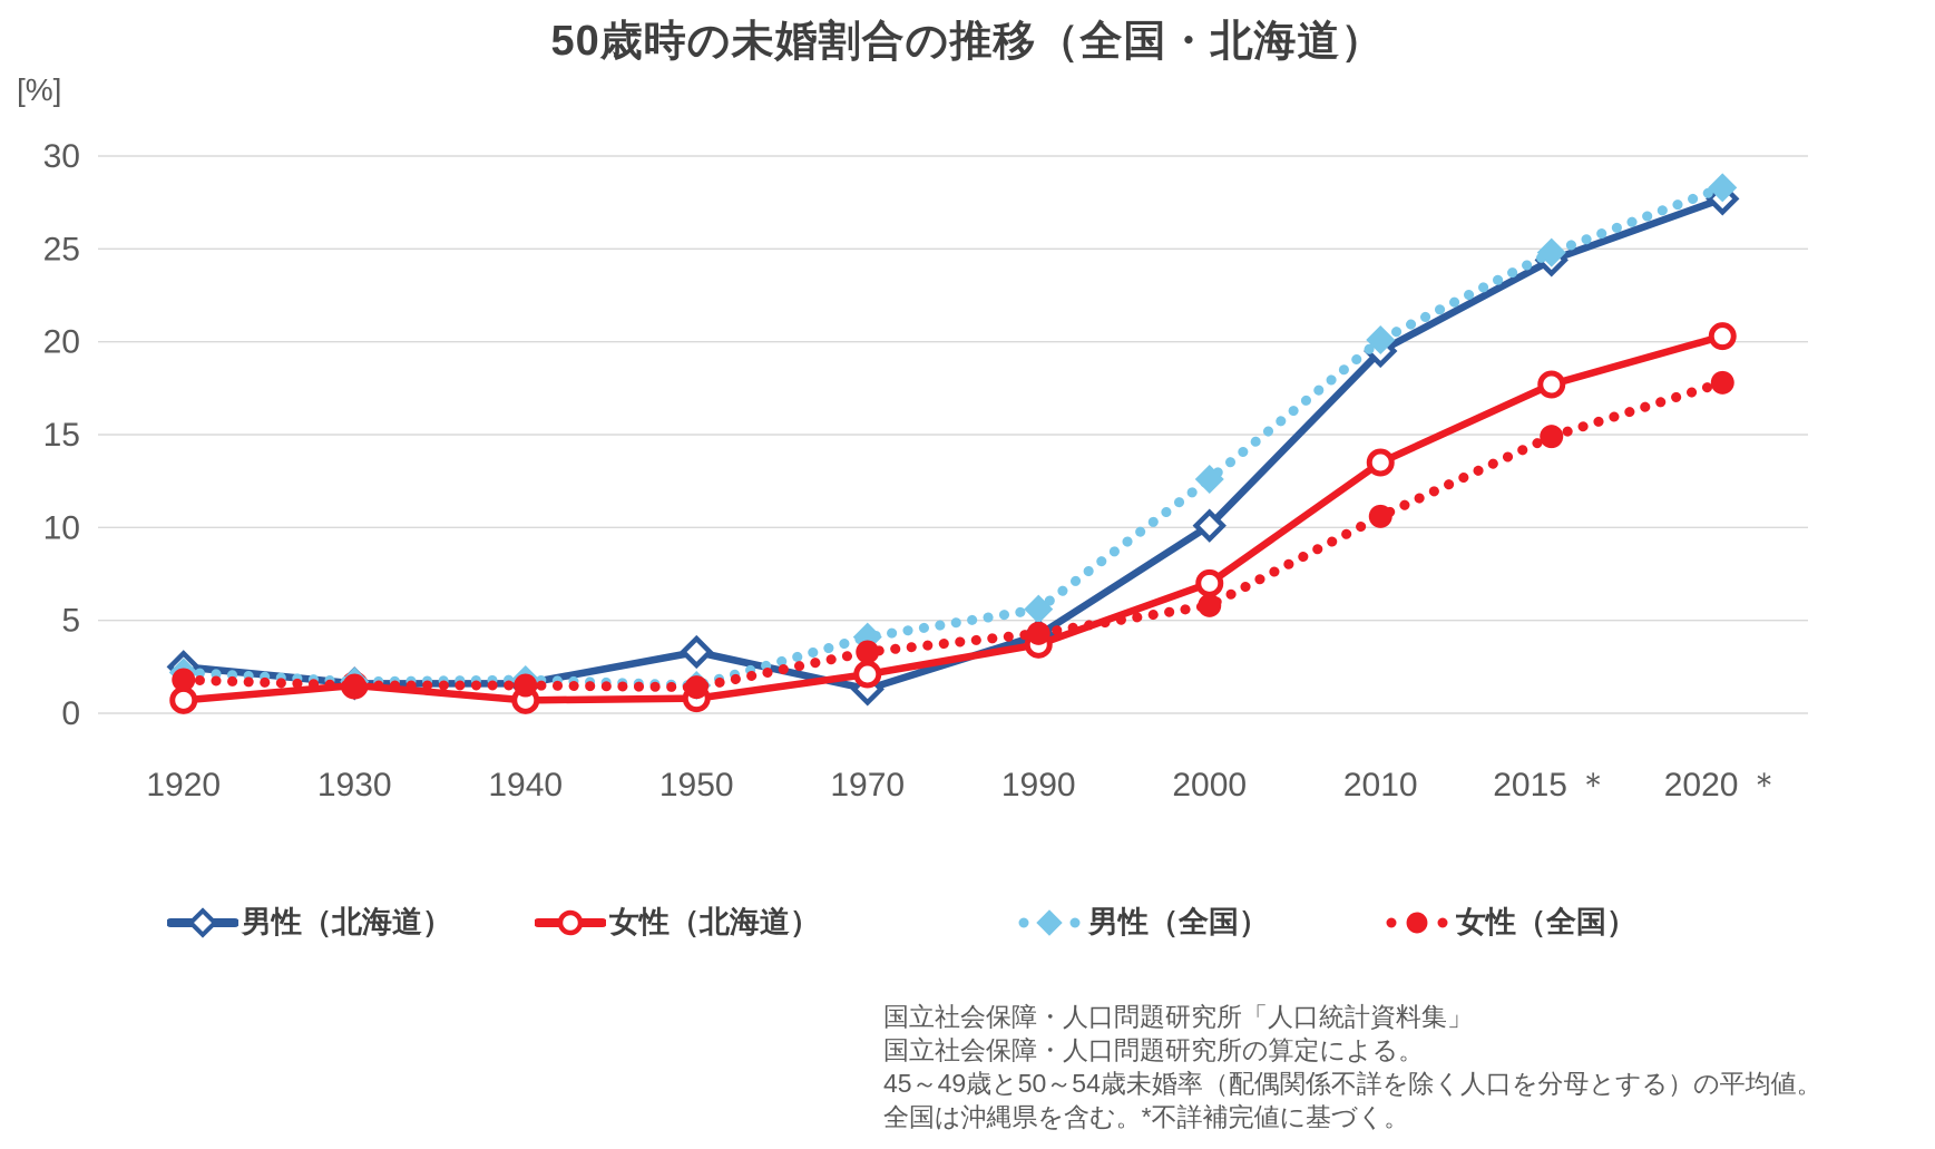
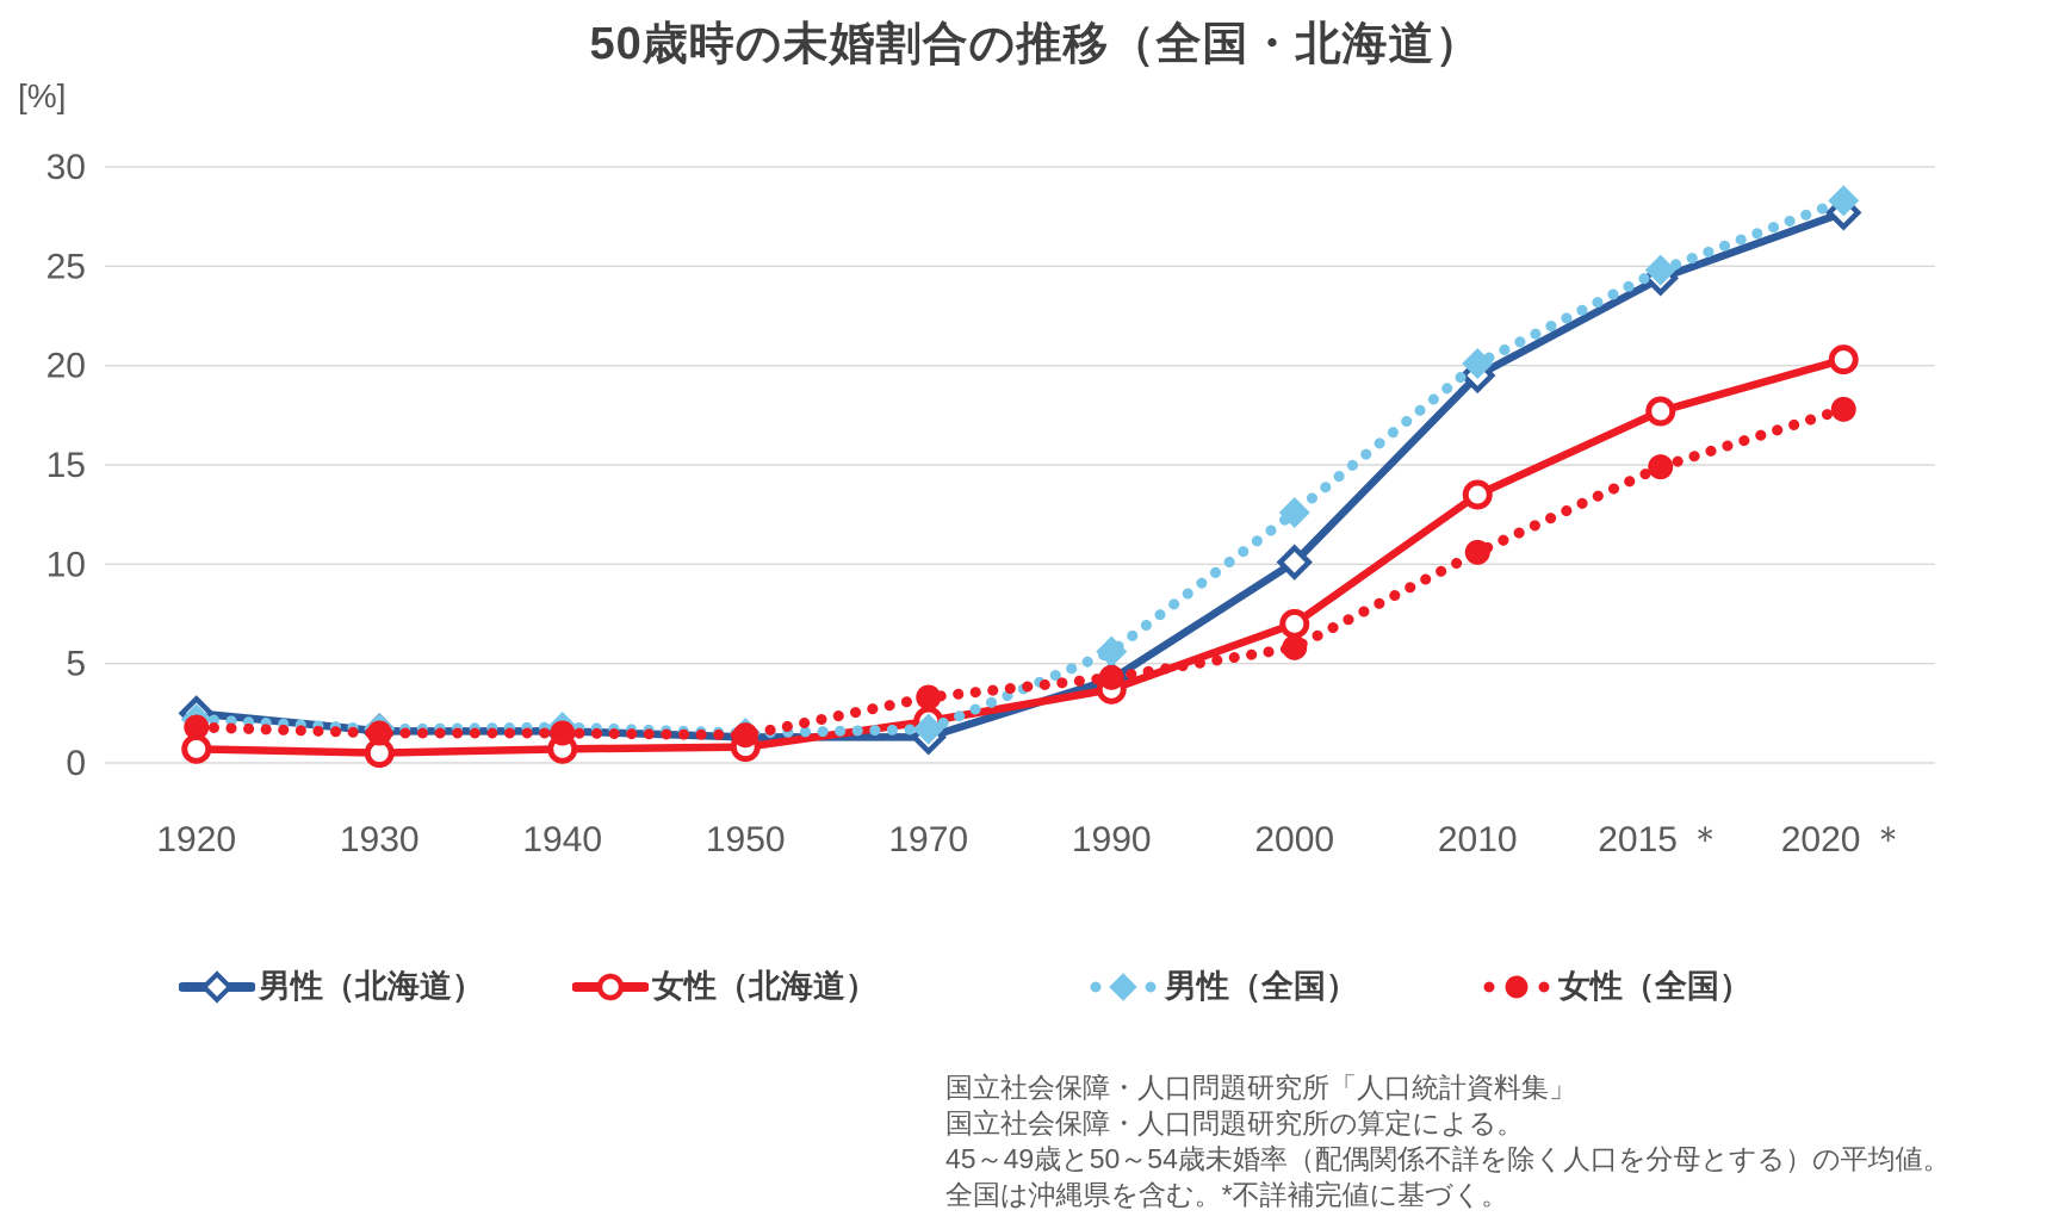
女性（北海道）/1930: 1.5 -> 0.5
男性（北海道）/1950: 3.3 -> 1.3
男性（全国）/1970: 4.1 -> 1.7
